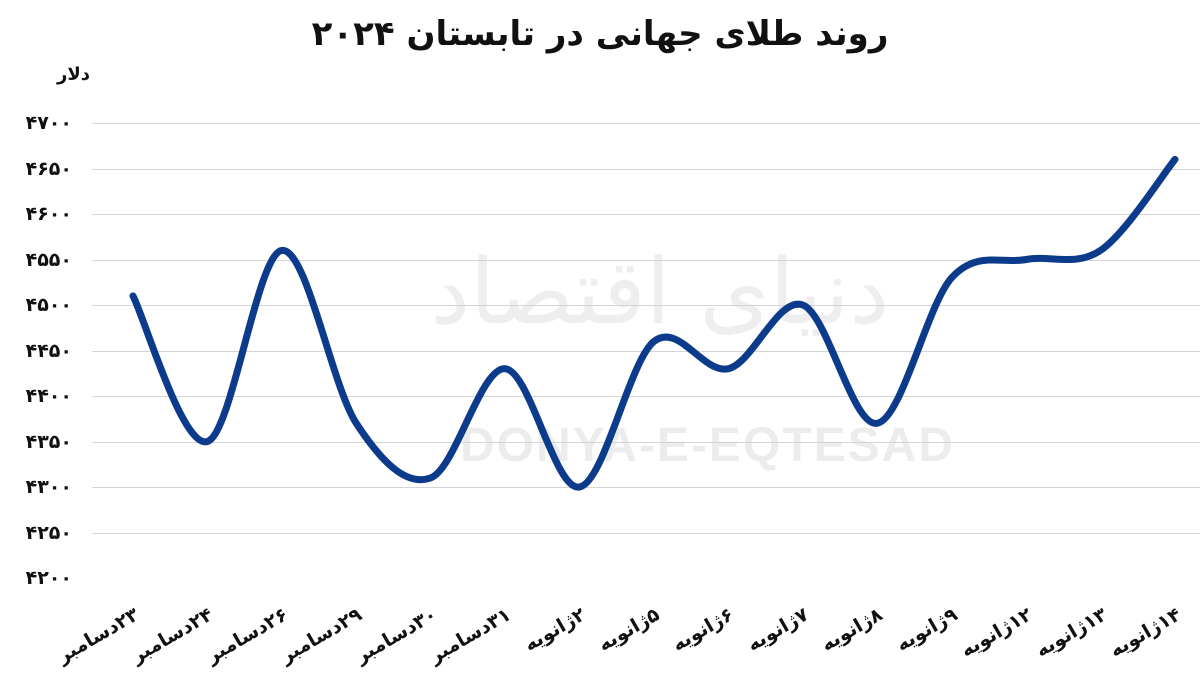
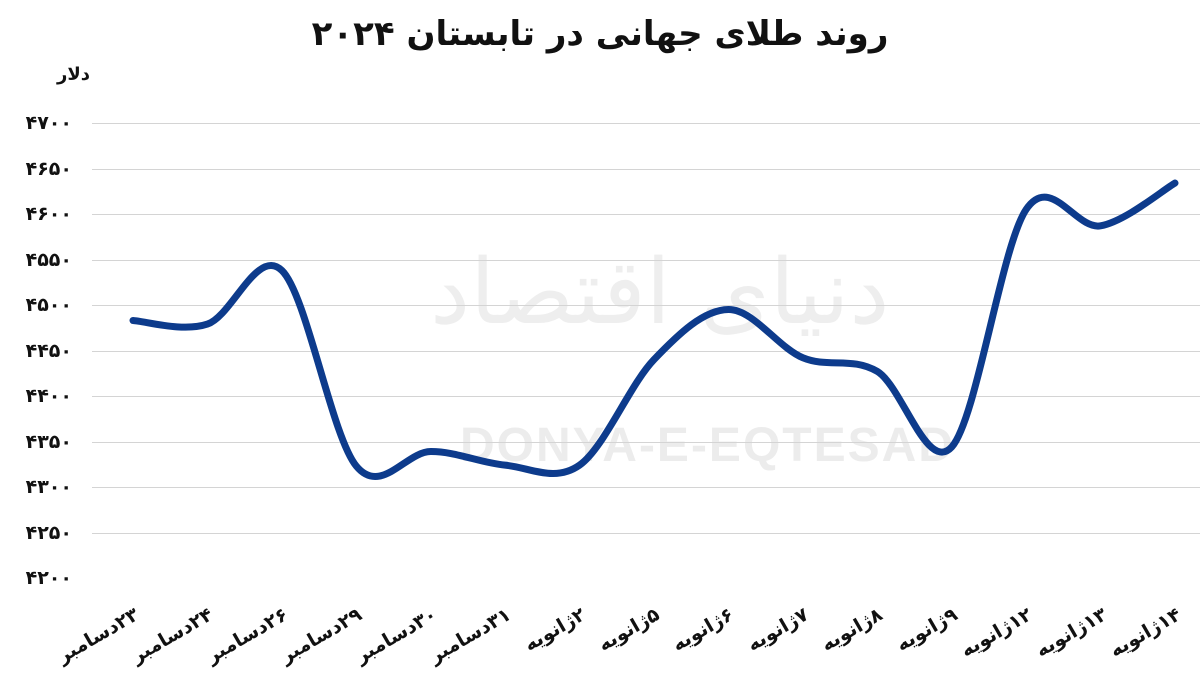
۲۳دسامبر: 4510 -> 4480
۲۴دسامبر: 4350 -> 4480
۲۶دسامبر: 4560 -> 4540
۲۹دسامبر: 4370 -> 4320
۳۰دسامبر: 4310 -> 4340
۳۱دسامبر: 4430 -> 4320
۲ژانویه: 4300 -> 4320
۵ژانویه: 4460 -> 4440
۶ژانویه: 4430 -> 4500
۷ژانویه: 4500 -> 4440
۸ژانویه: 4370 -> 4430
۹ژانویه: 4530 -> 4340
۱۲ژانویه: 4550 -> 4600
۱۳ژانویه: 4560 -> 4590
۱۴ژانویه: 4660 -> 4630
